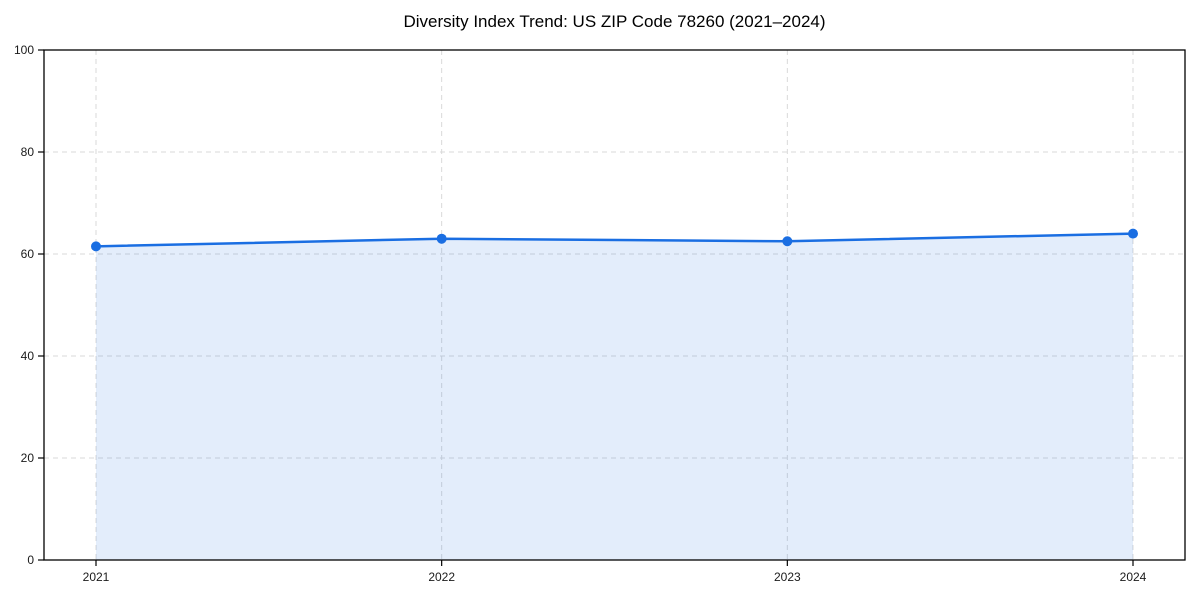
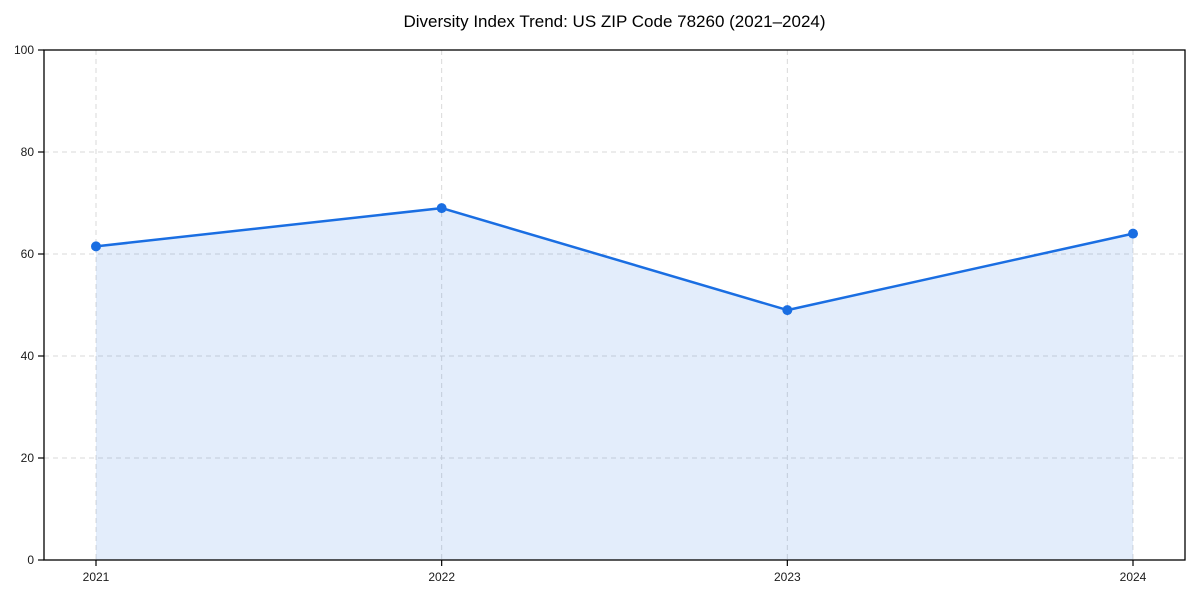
2022: 63 -> 69
2023: 62 -> 49
